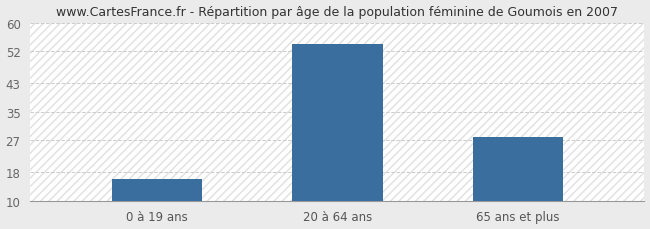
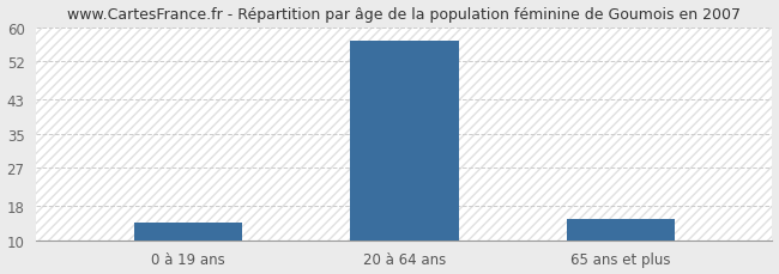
0 à 19 ans: 16 -> 14
20 à 64 ans: 54 -> 57
65 ans et plus: 28 -> 15
